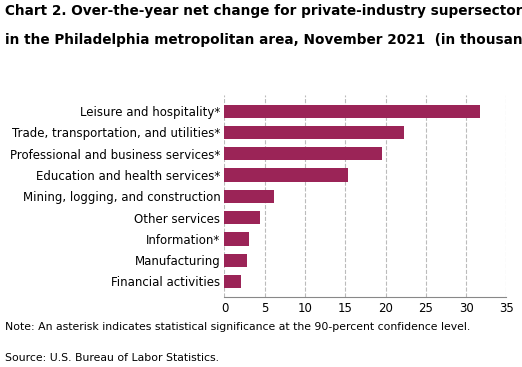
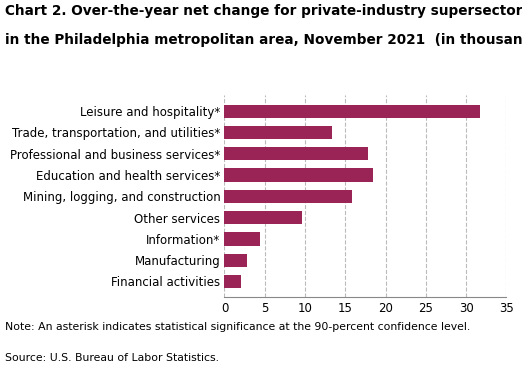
Trade, transportation, and utilities*: 22.3 -> 13.4
Professional and business services*: 19.5 -> 17.8
Education and health services*: 15.3 -> 18.4
Mining, logging, and construction: 6.1 -> 15.8
Other services: 4.4 -> 9.6
Information*: 3.1 -> 4.4
